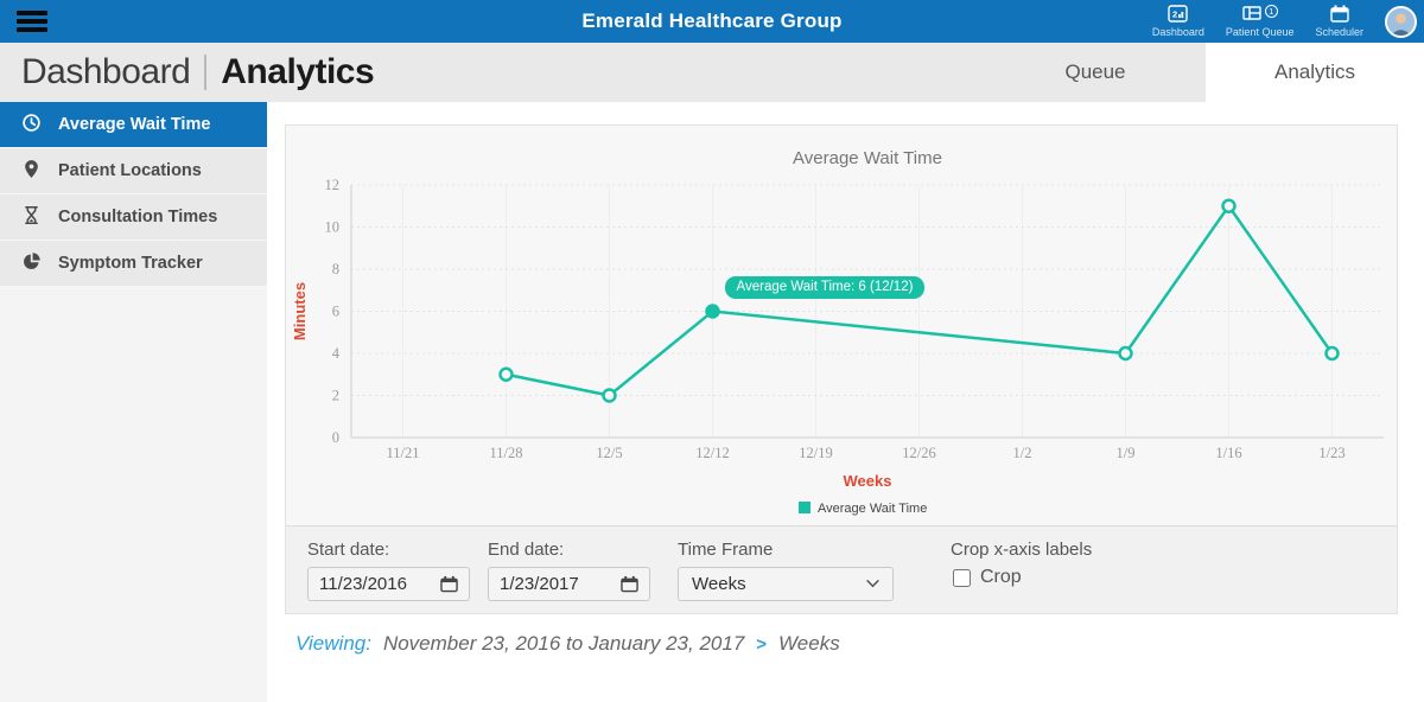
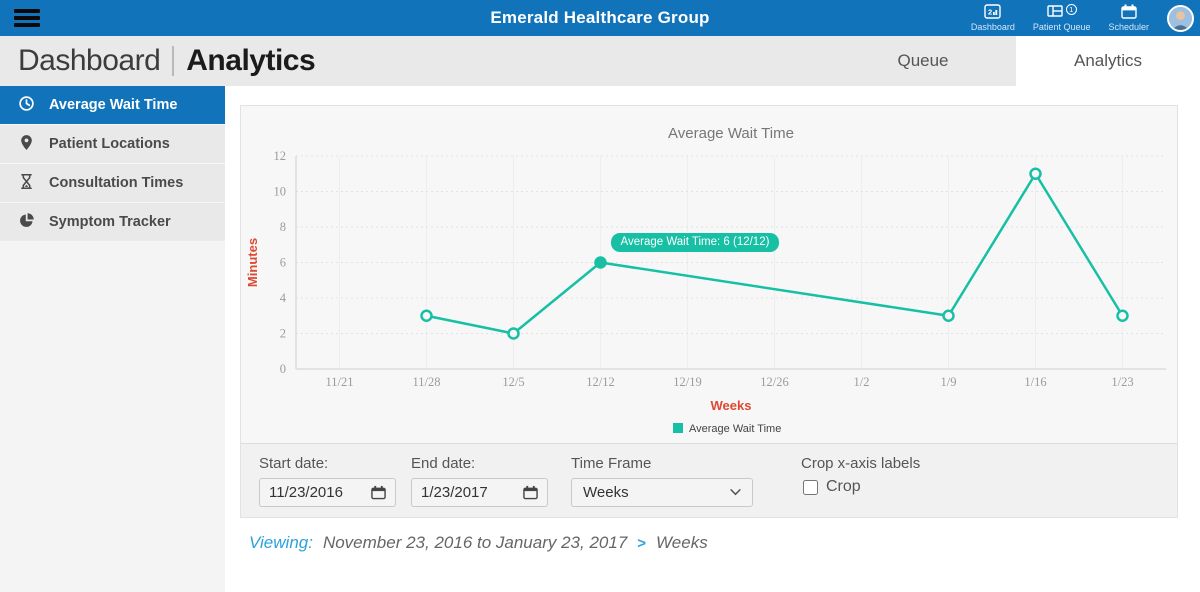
1/9: 4 -> 3
1/23: 4 -> 3
